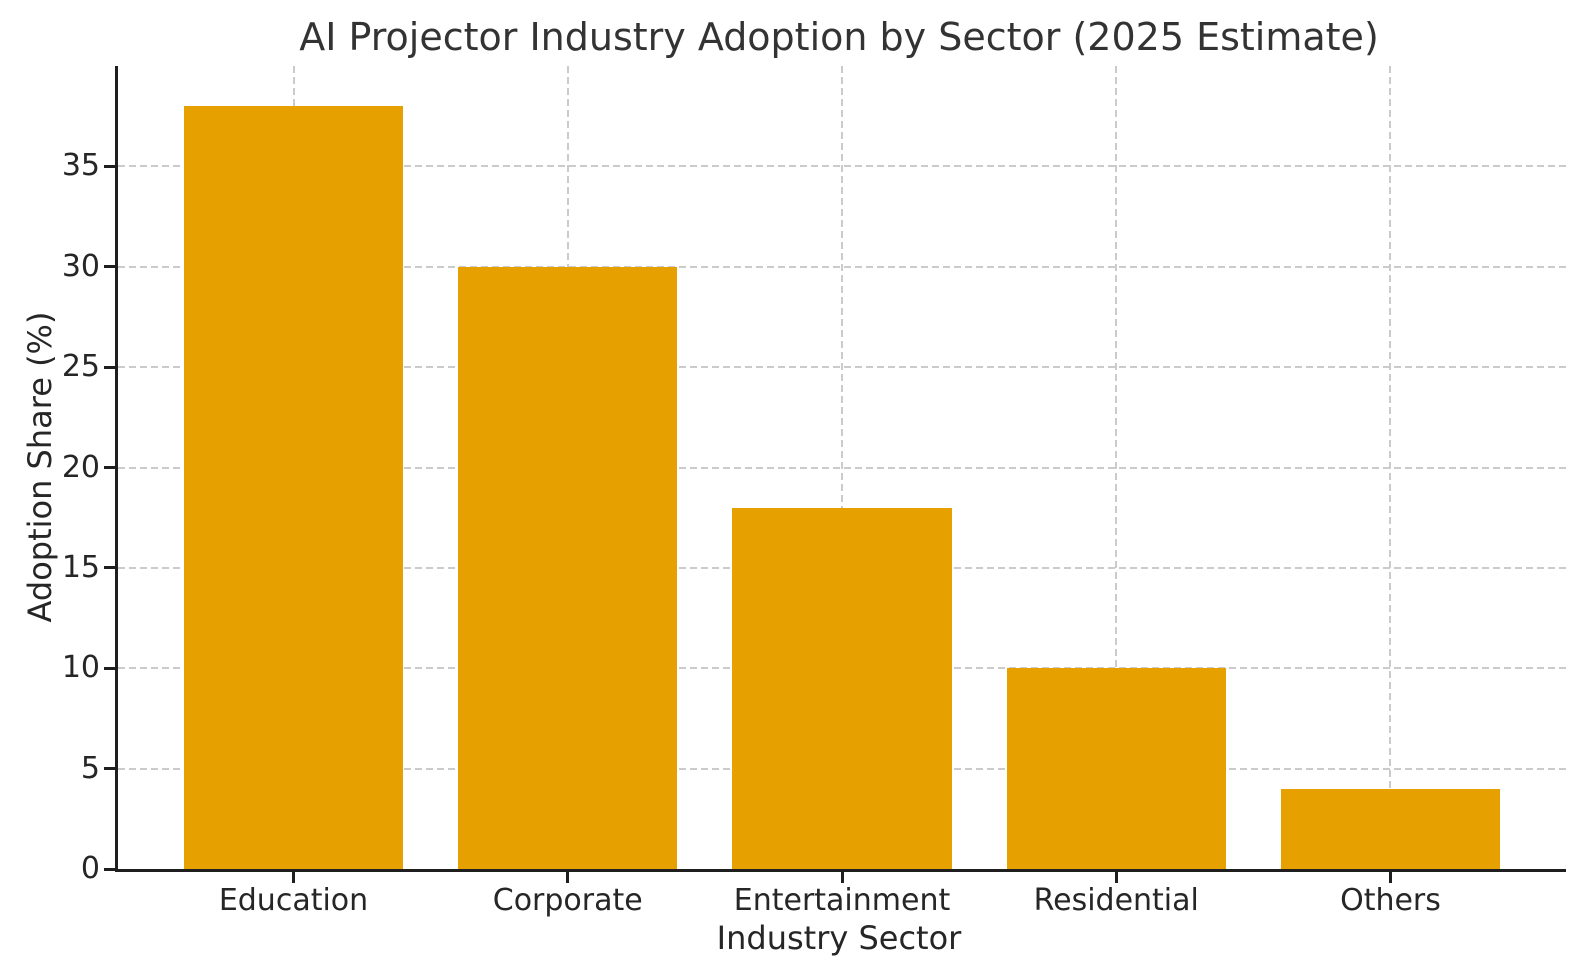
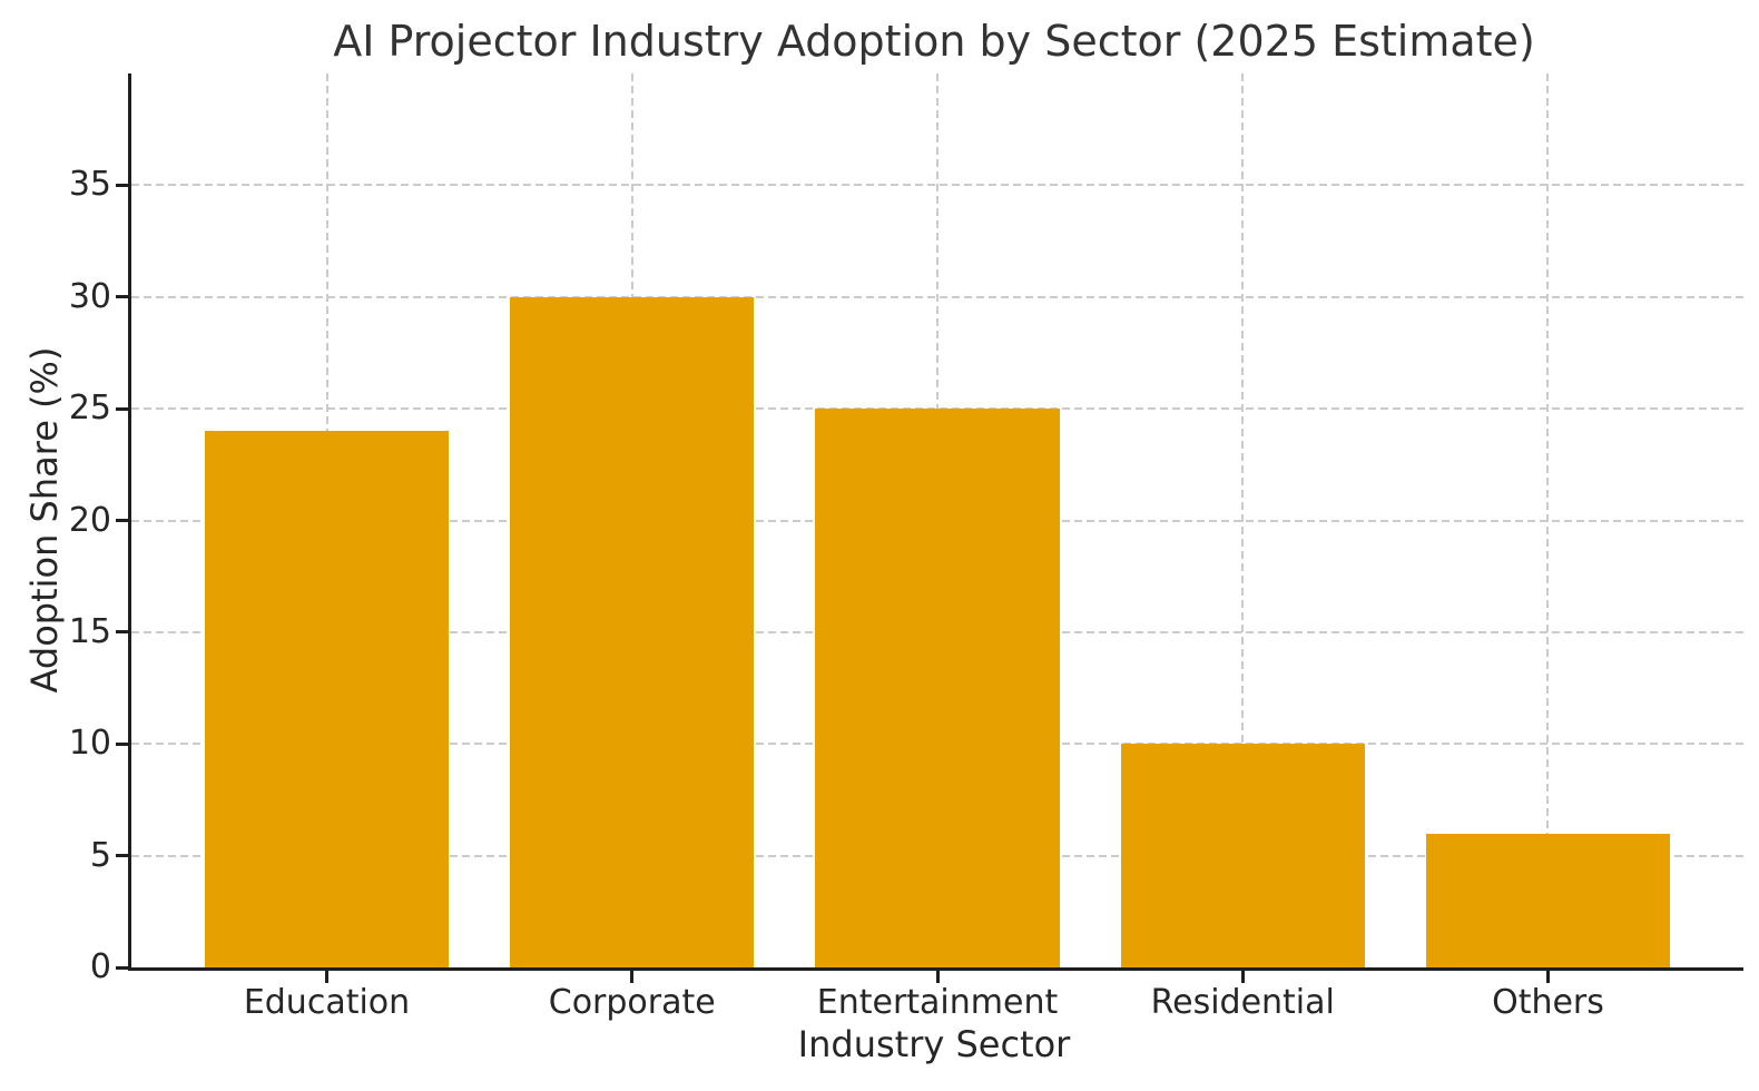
Education: 38 -> 24
Entertainment: 18 -> 25
Others: 4 -> 6
